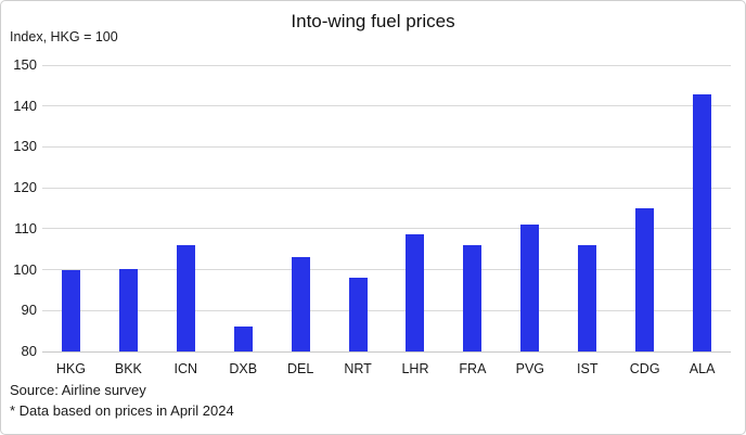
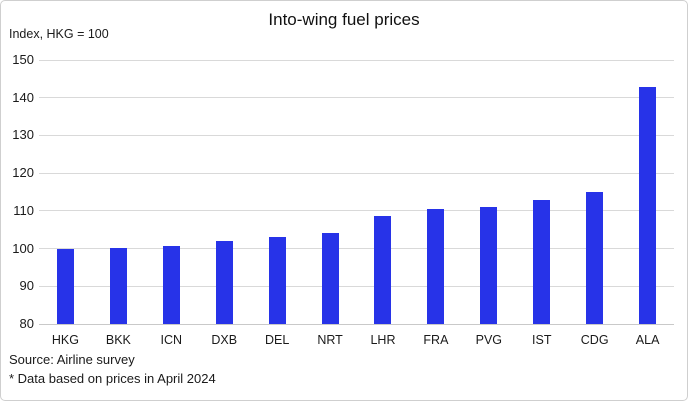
ICN: 106 -> 101
DXB: 86 -> 102
NRT: 98 -> 104
FRA: 106 -> 111
IST: 106 -> 113
